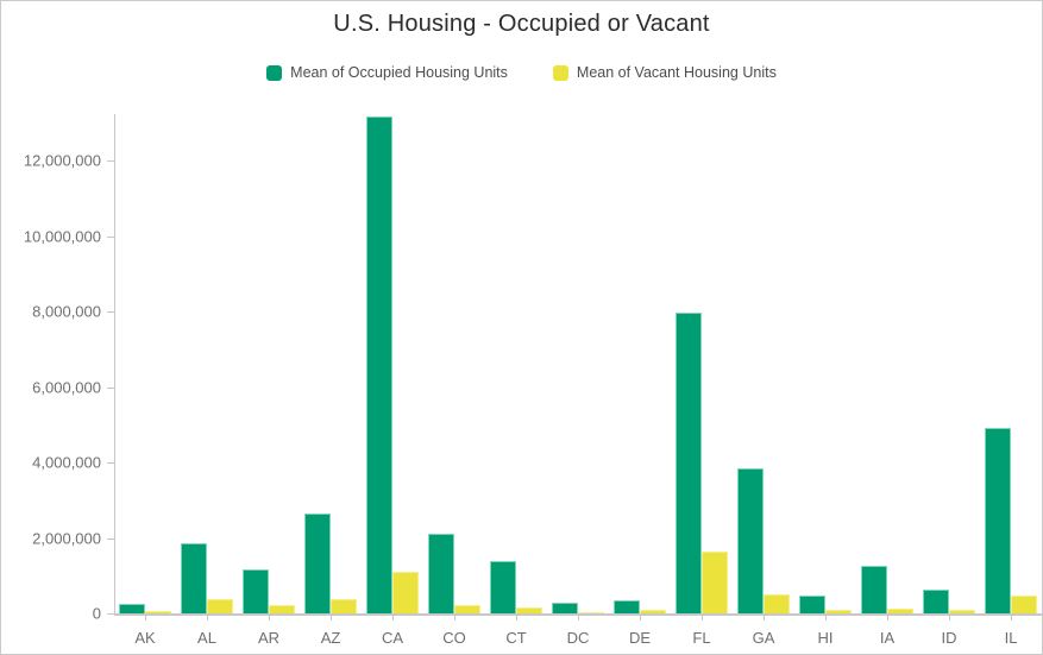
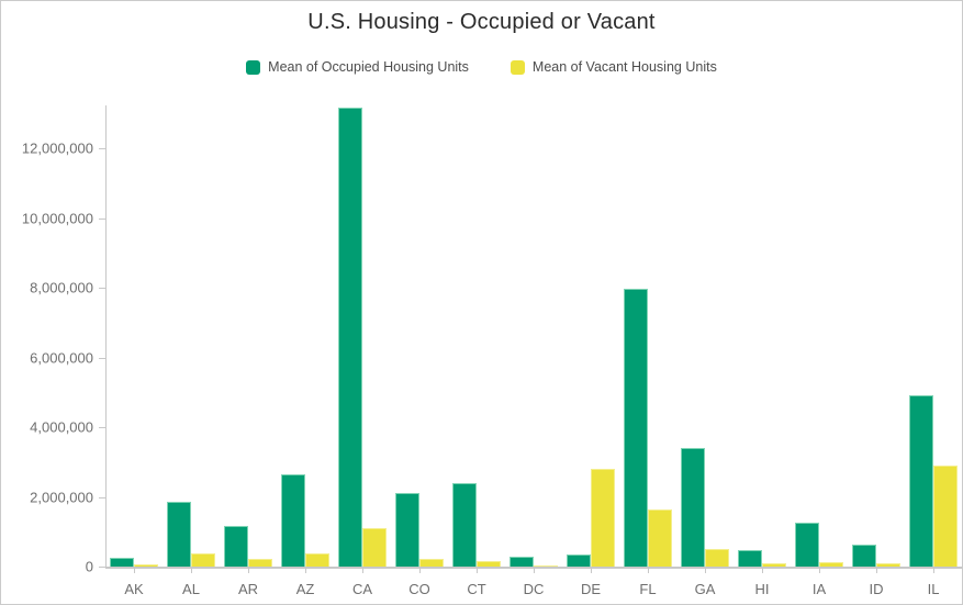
Mean of Occupied Housing Units/CT: 1400000 -> 2400000
Mean of Vacant Housing Units/DE: 100000 -> 2800000
Mean of Occupied Housing Units/GA: 3800000 -> 3400000
Mean of Vacant Housing Units/IL: 500000 -> 2900000
